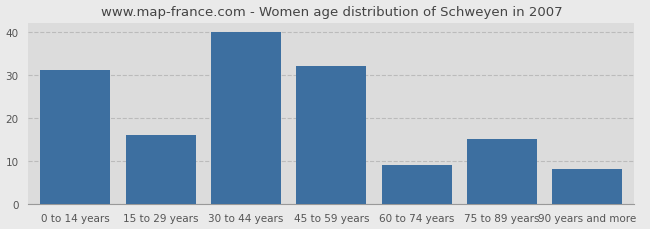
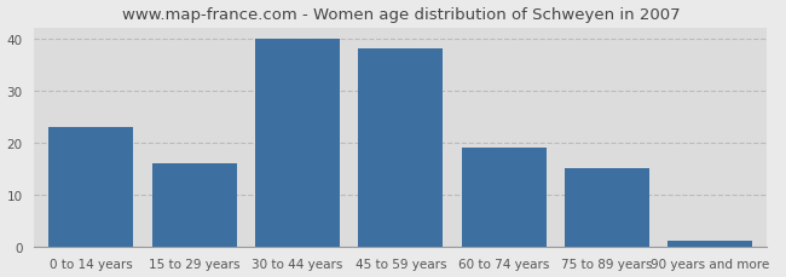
0 to 14 years: 31 -> 23
45 to 59 years: 32 -> 38
60 to 74 years: 9 -> 19
90 years and more: 8 -> 1
